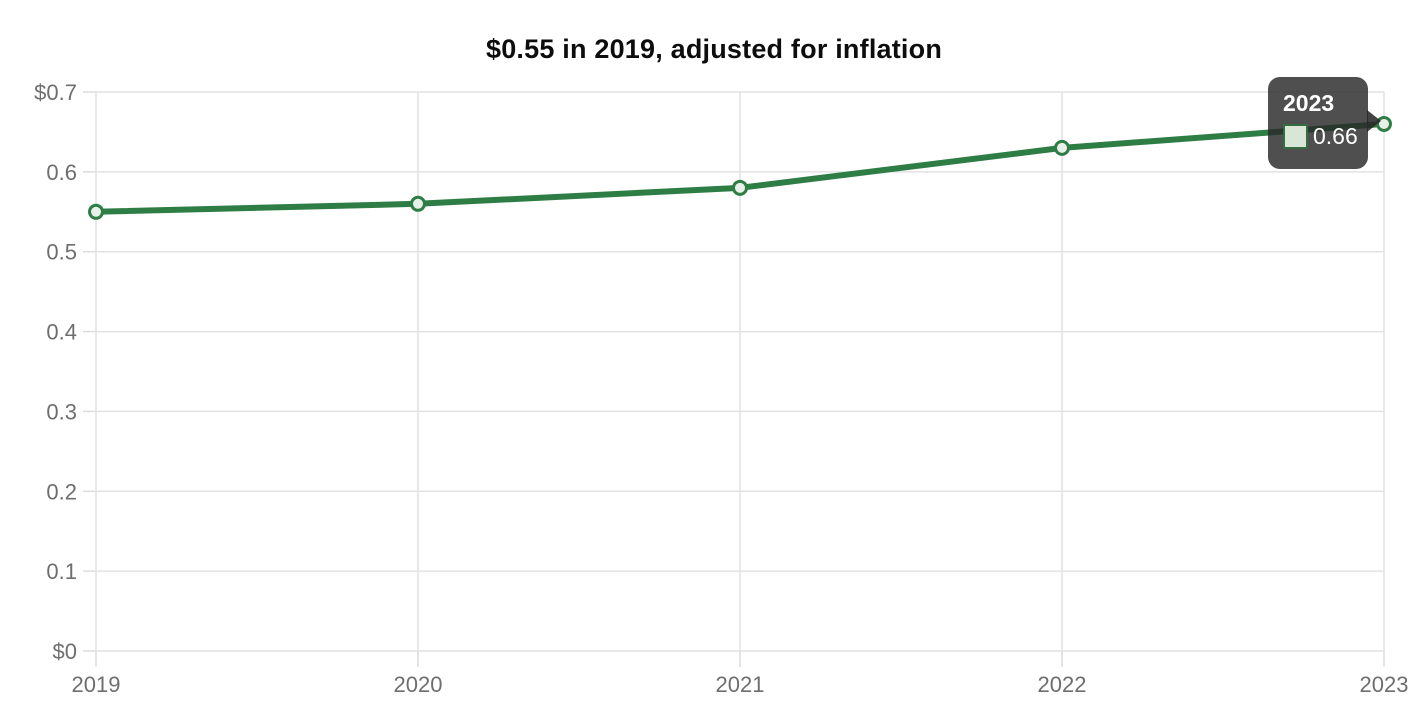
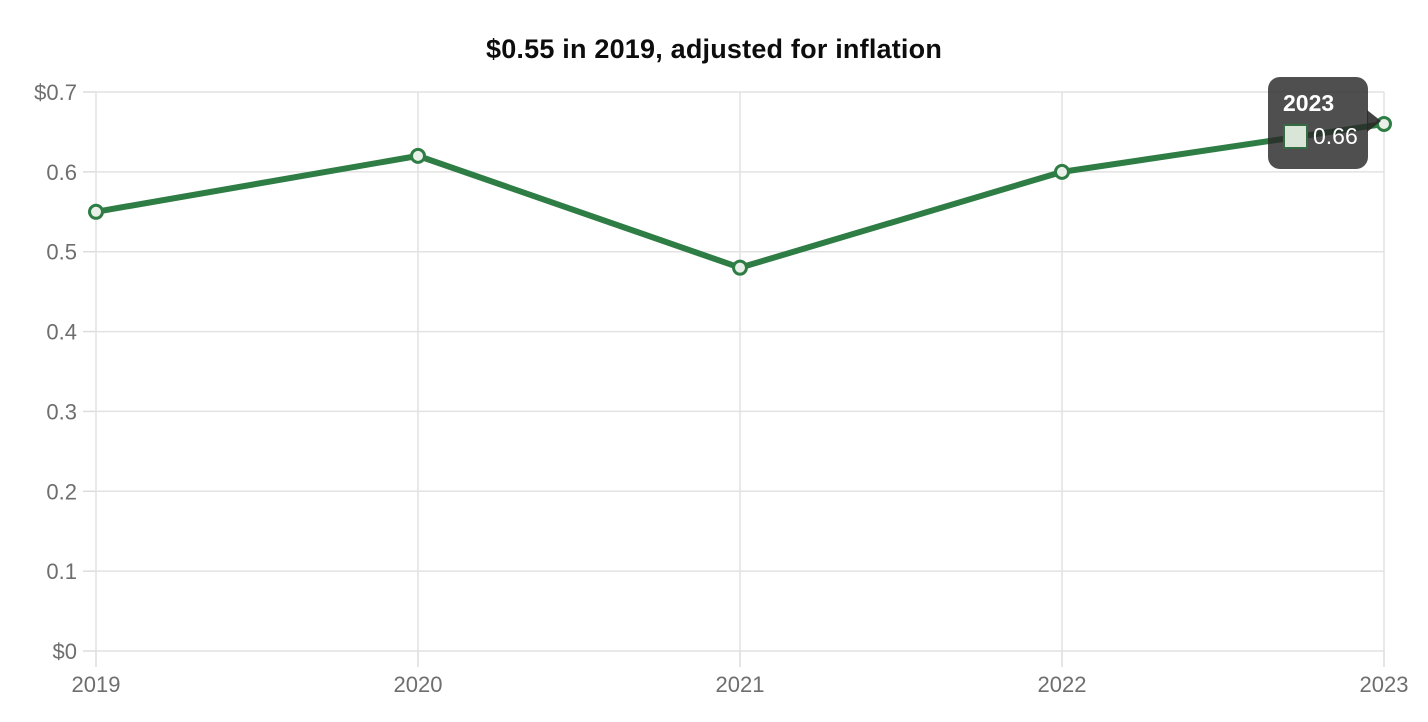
2020: $0.56 -> $0.62
2021: $0.58 -> $0.48
2022: $0.63 -> $0.60
